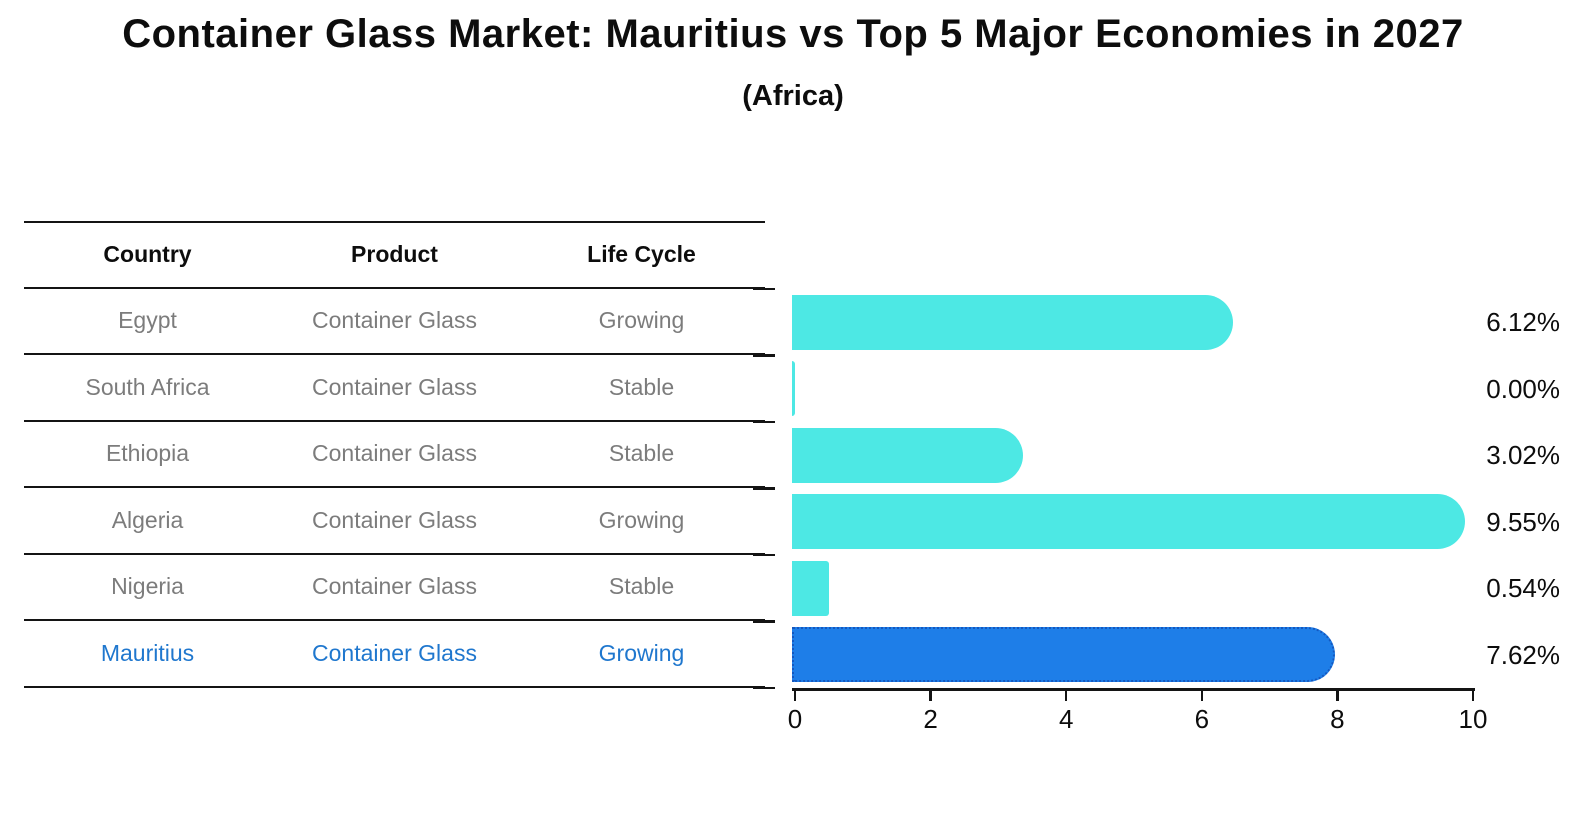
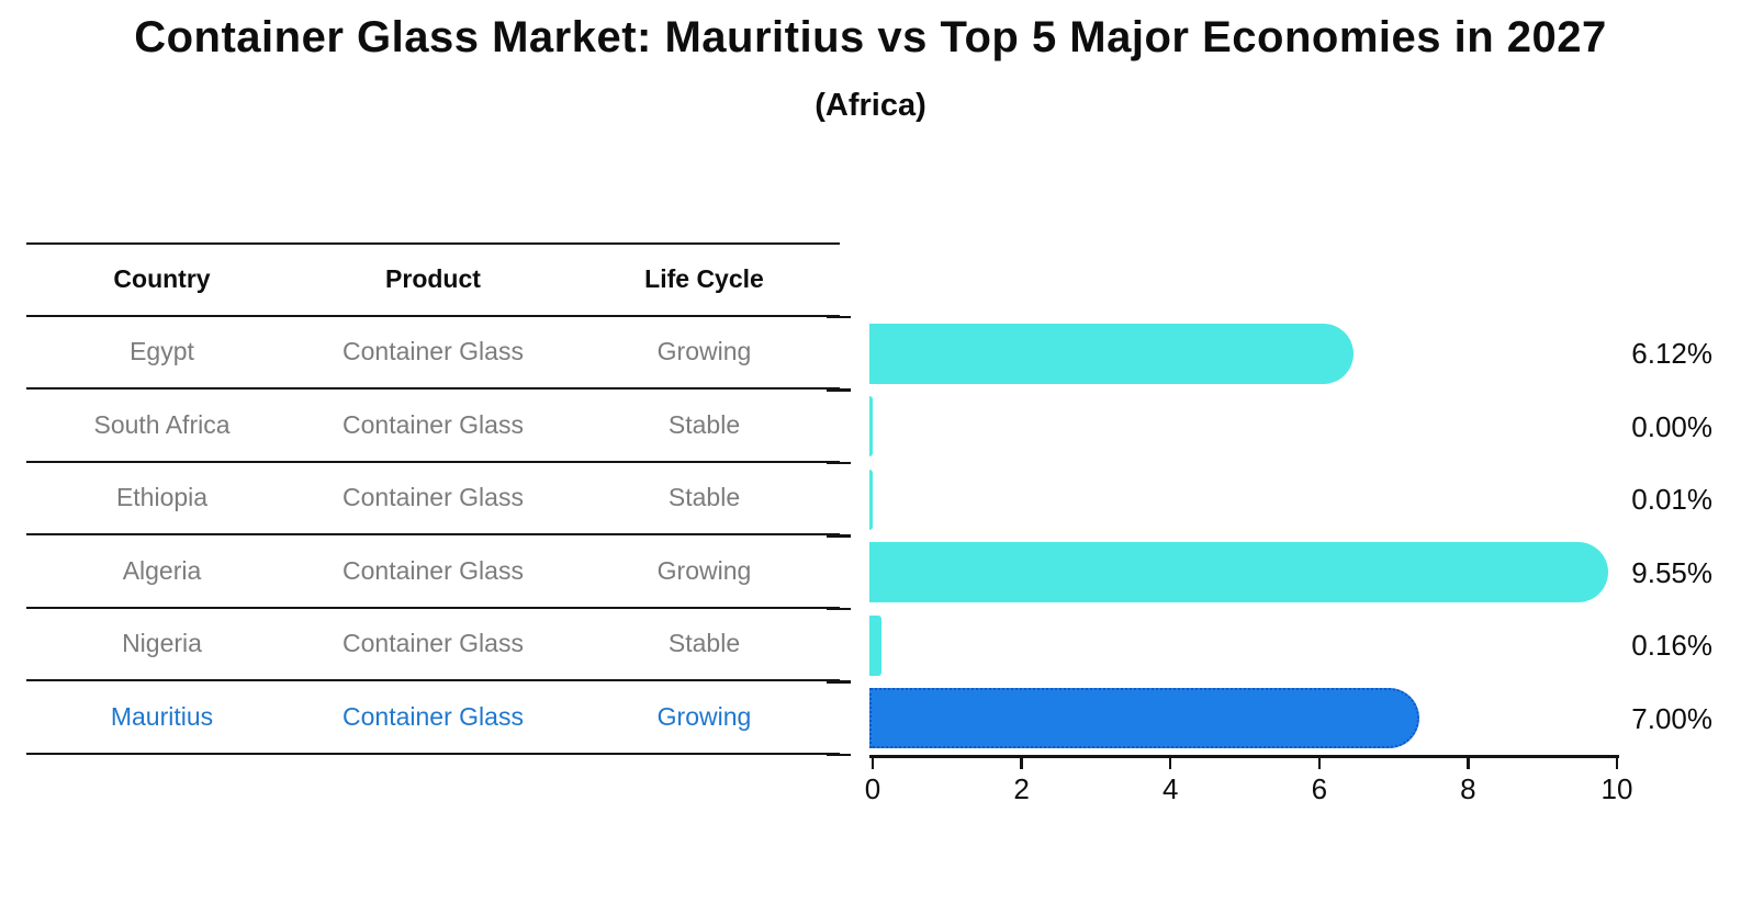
Ethiopia: 3.02% -> 0.01%
Nigeria: 0.54% -> 0.16%
Mauritius: 7.62% -> 7.00%
